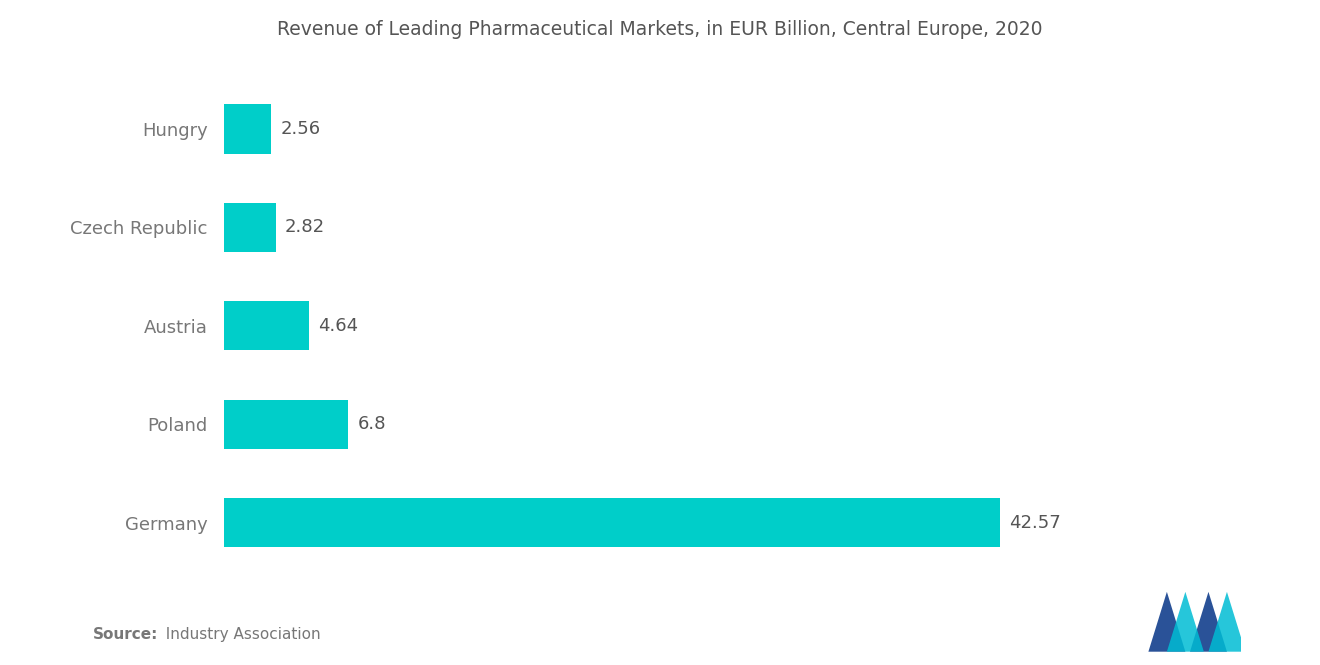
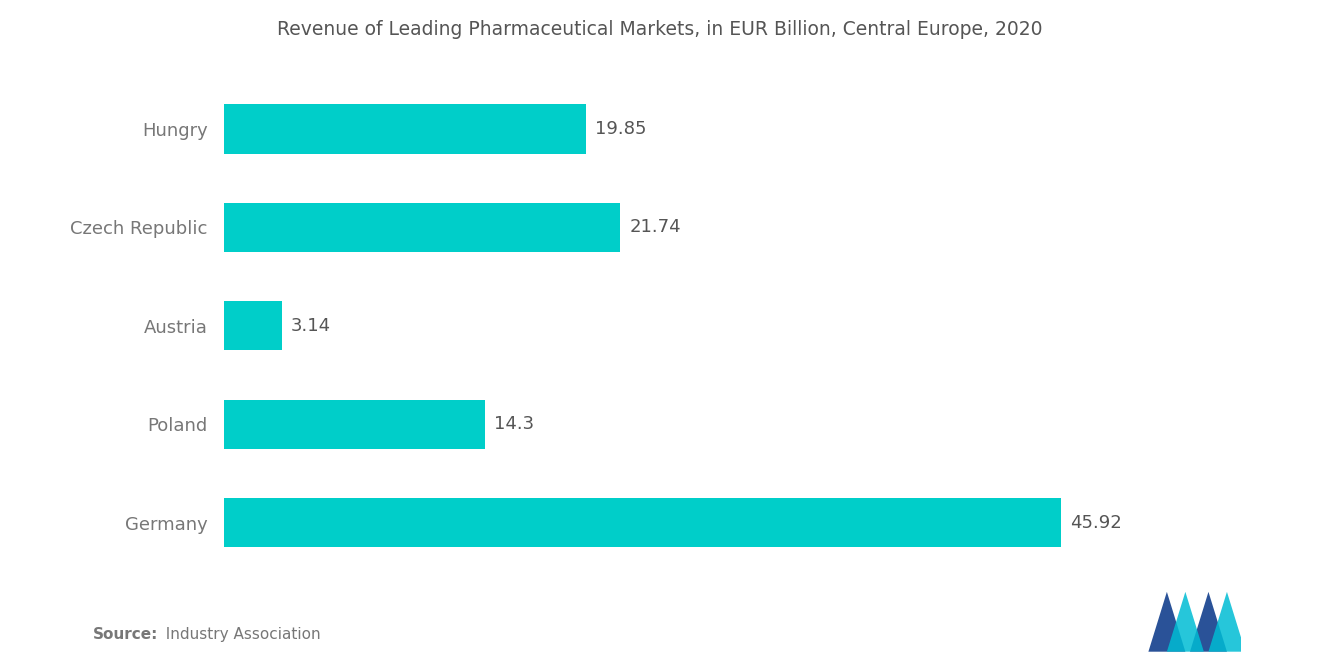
Hungry: 2.56 -> 19.85
Czech Republic: 2.82 -> 21.74
Austria: 4.64 -> 3.14
Poland: 6.8 -> 14.3
Germany: 42.57 -> 45.92
